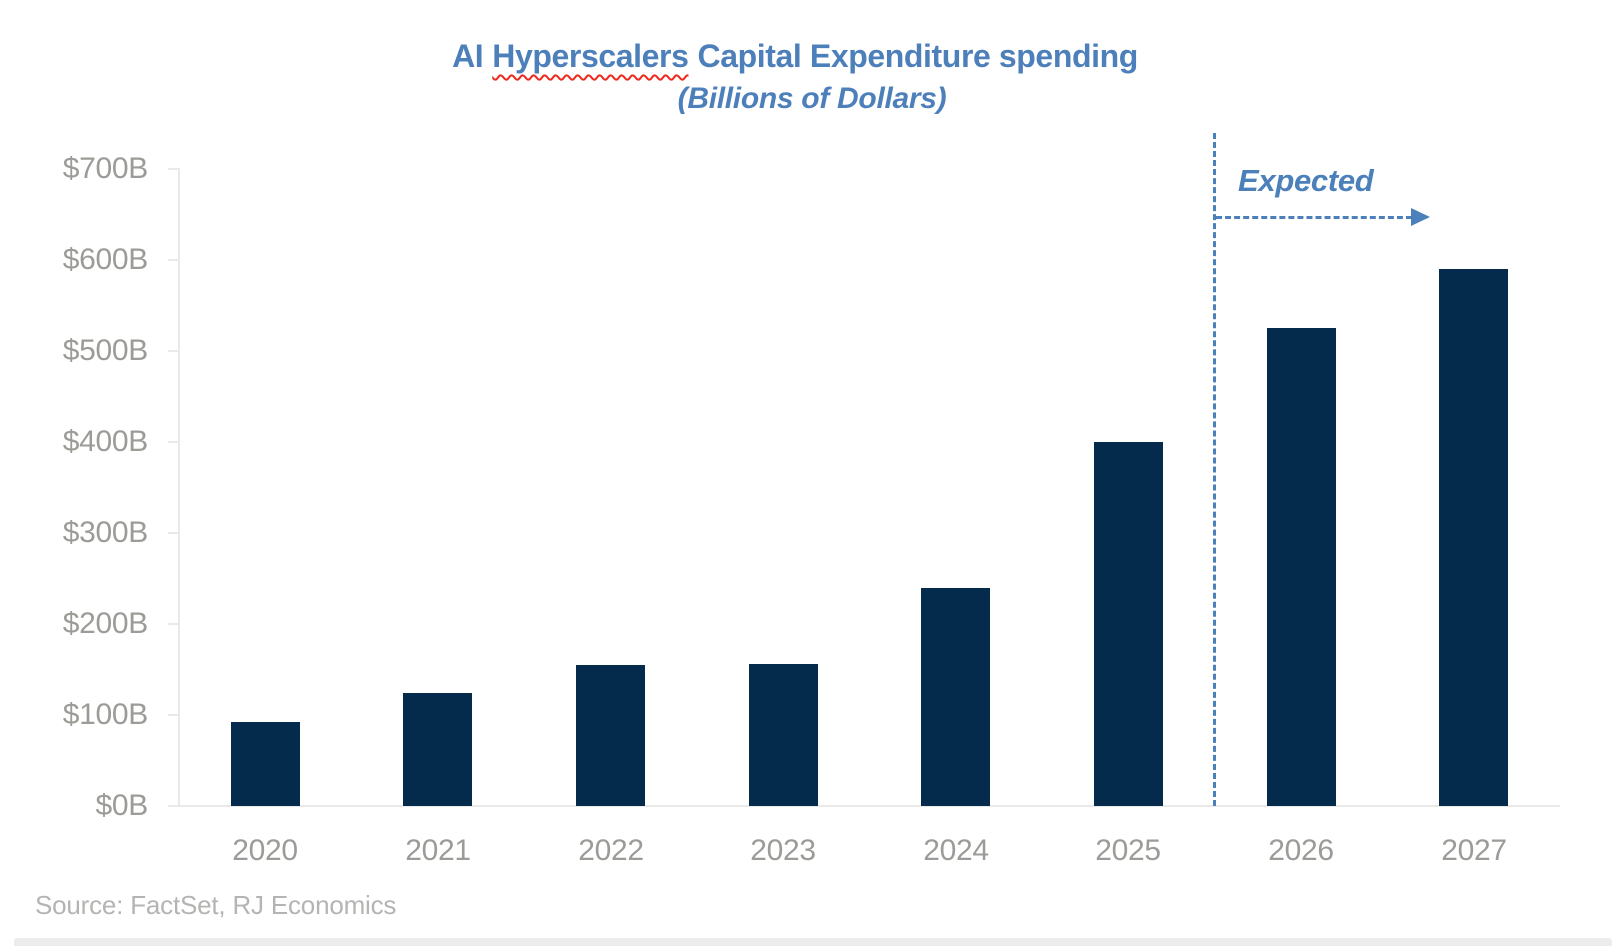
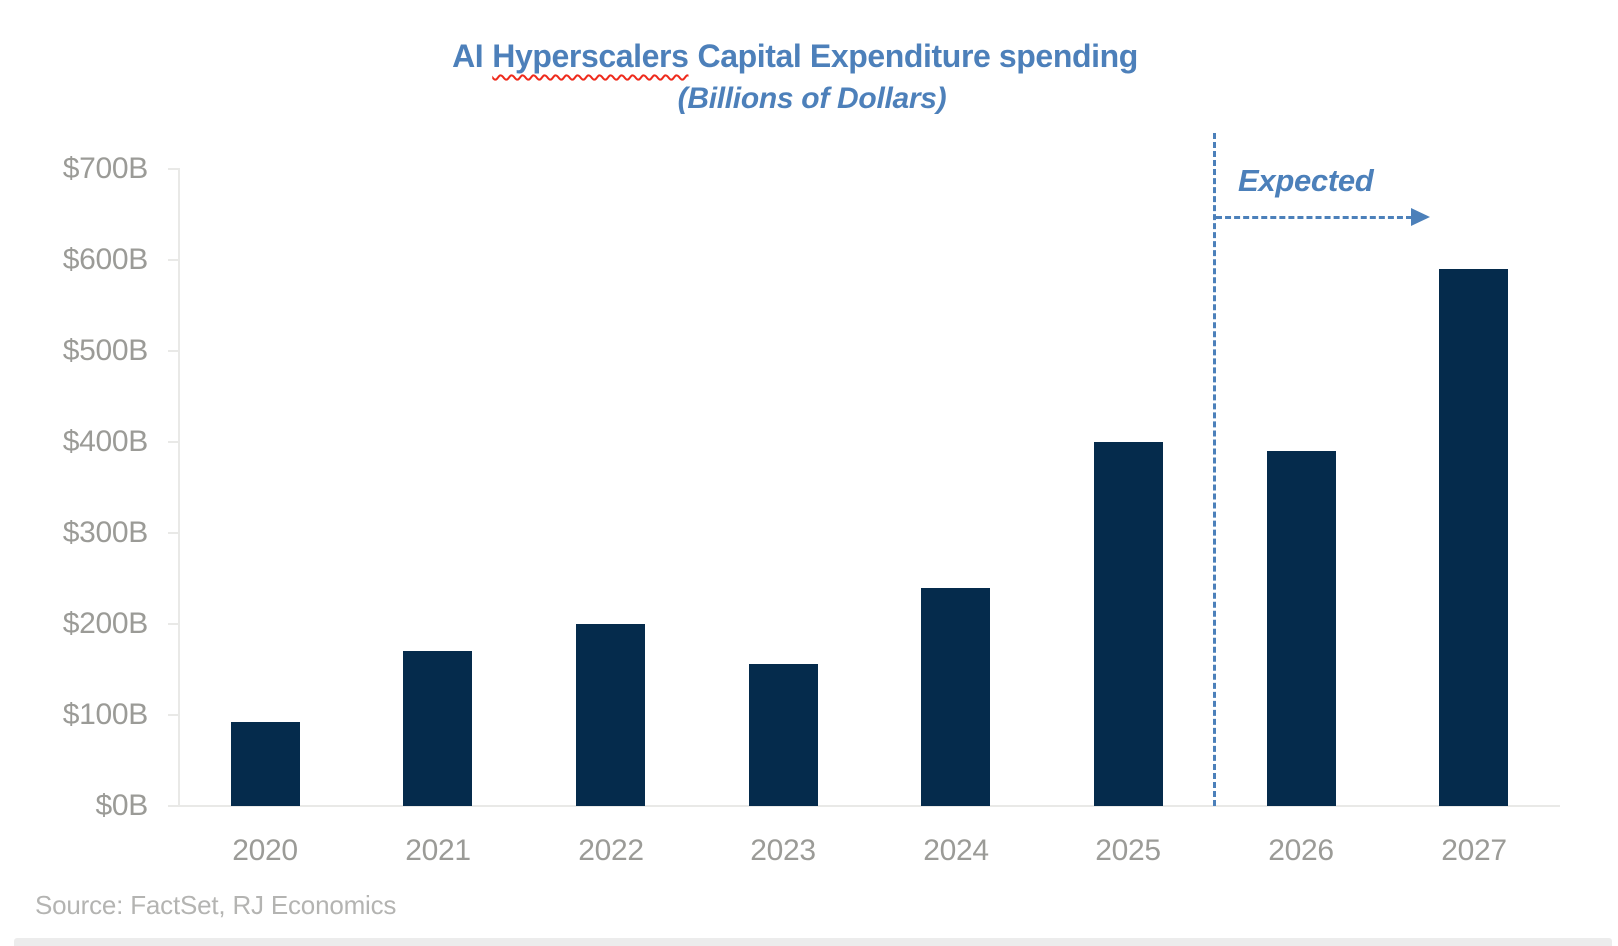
2021: $120B -> $170B
2022: $160B -> $200B
2026: $520B -> $390B
